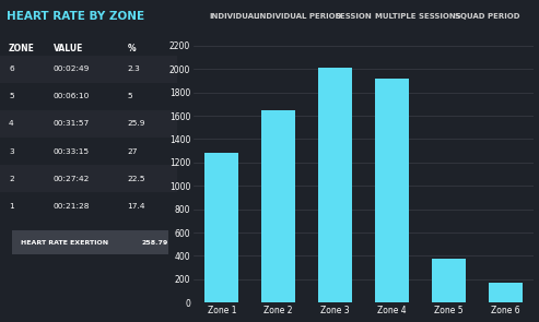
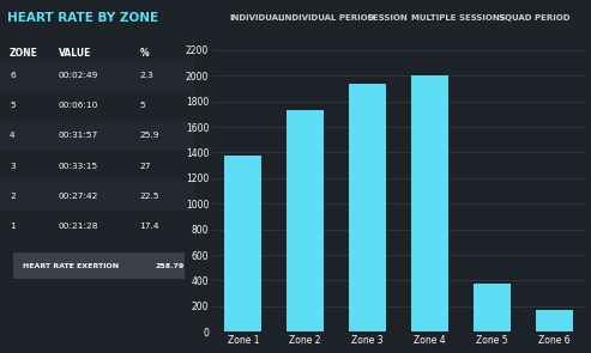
Zone 1: 1280 -> 1380
Zone 2: 1650 -> 1730
Zone 3: 2010 -> 1940
Zone 4: 1920 -> 2000
